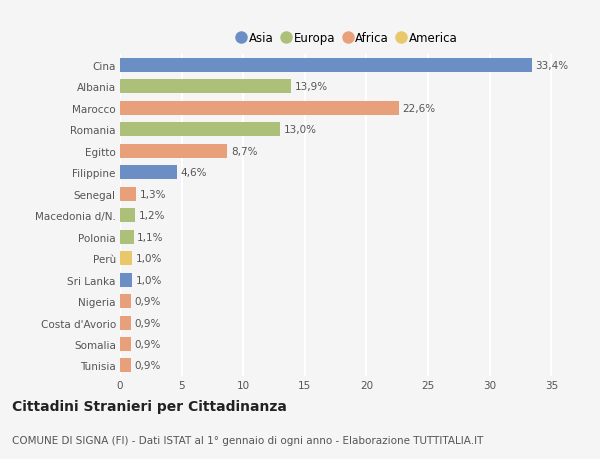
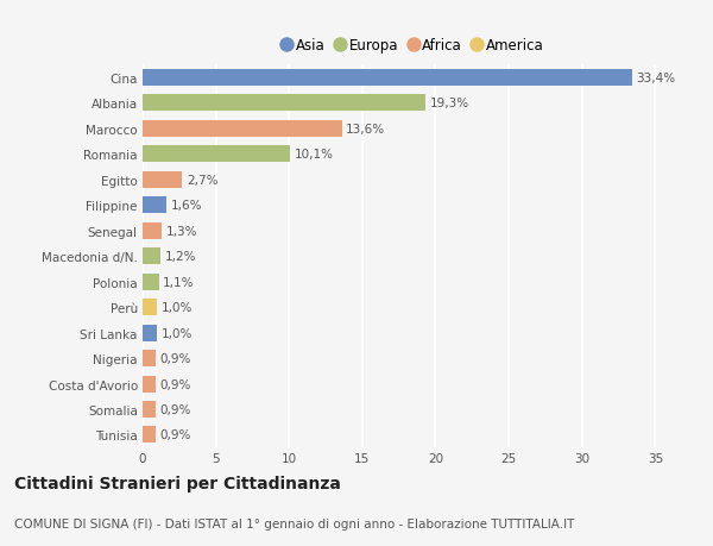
Albania: 13,9% -> 19,3%
Marocco: 22,6% -> 13,6%
Romania: 13,0% -> 10,1%
Egitto: 8,7% -> 2,7%
Filippine: 4,6% -> 1,6%
